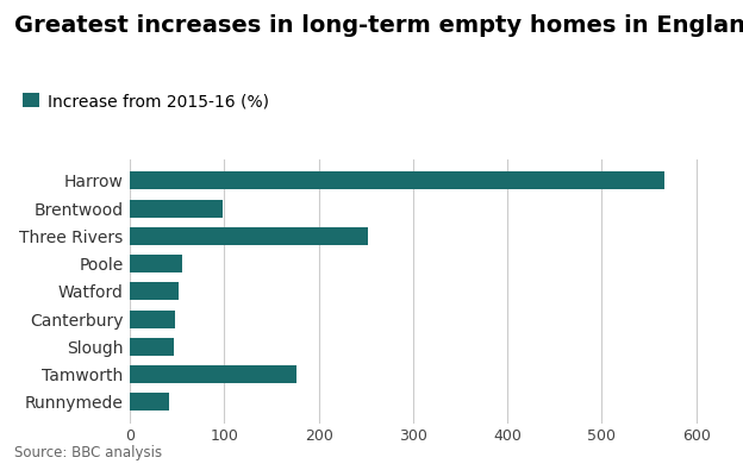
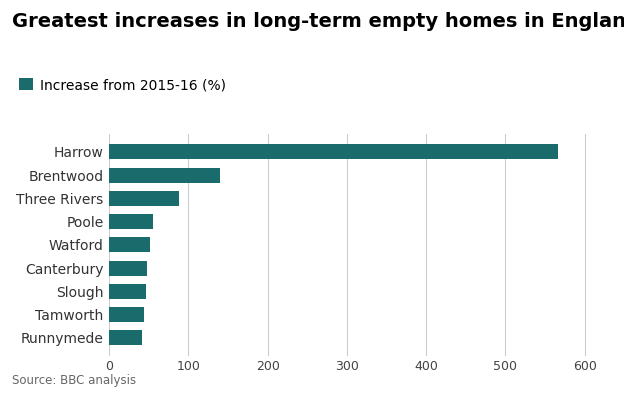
Brentwood: 98 -> 140
Three Rivers: 252 -> 88
Tamworth: 176 -> 44
